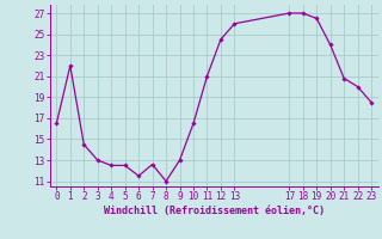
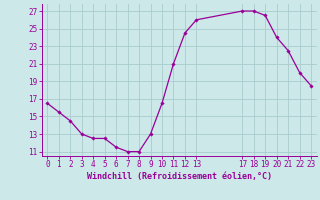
1: 22.0 -> 15.5
7: 12.6 -> 11.0
21: 20.8 -> 22.5
